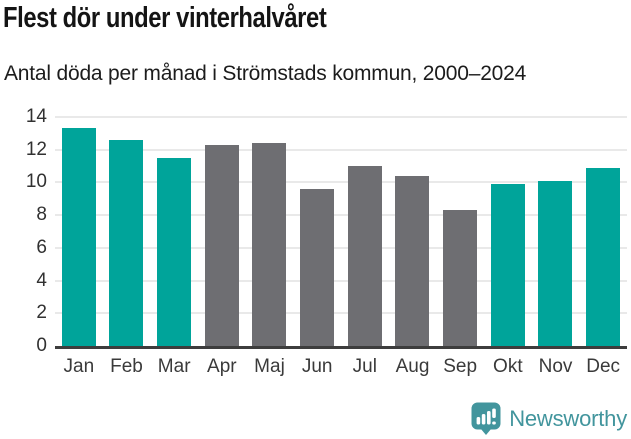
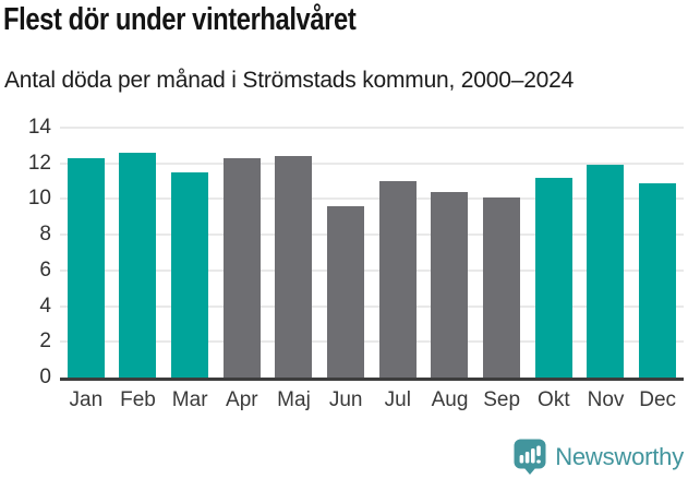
Jan: 13.3 -> 12.3
Sep: 8.3 -> 10.1
Okt: 9.9 -> 11.2
Nov: 10.1 -> 11.9
